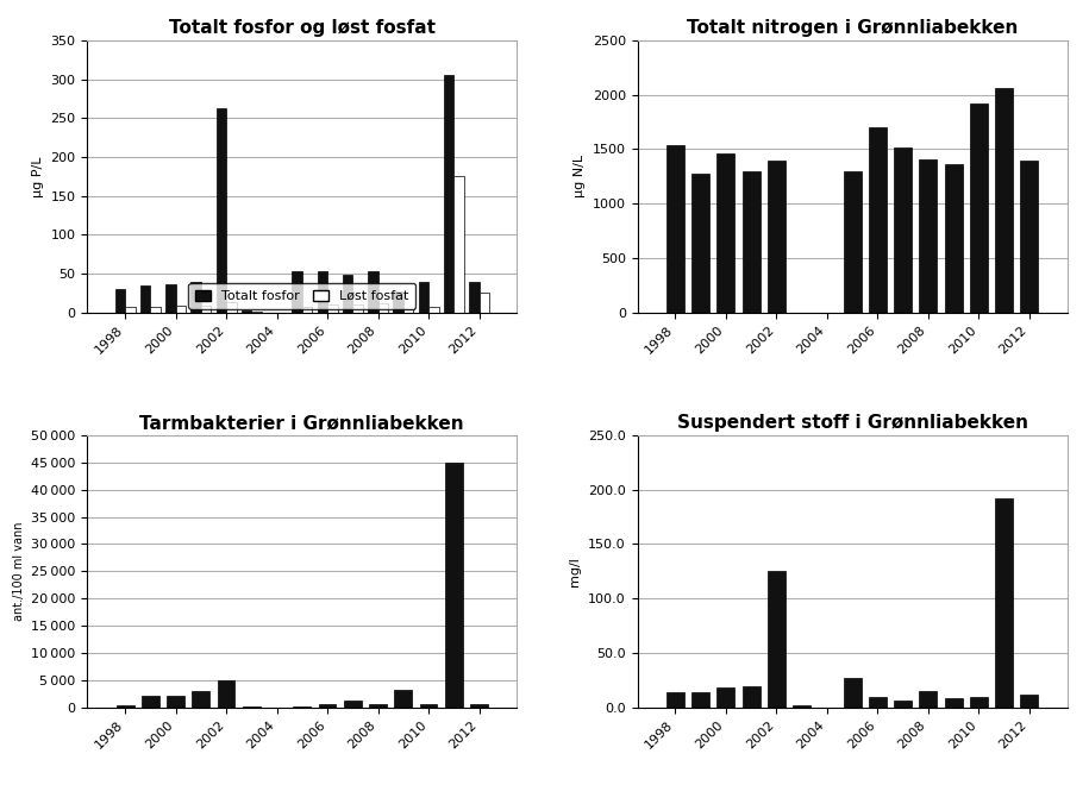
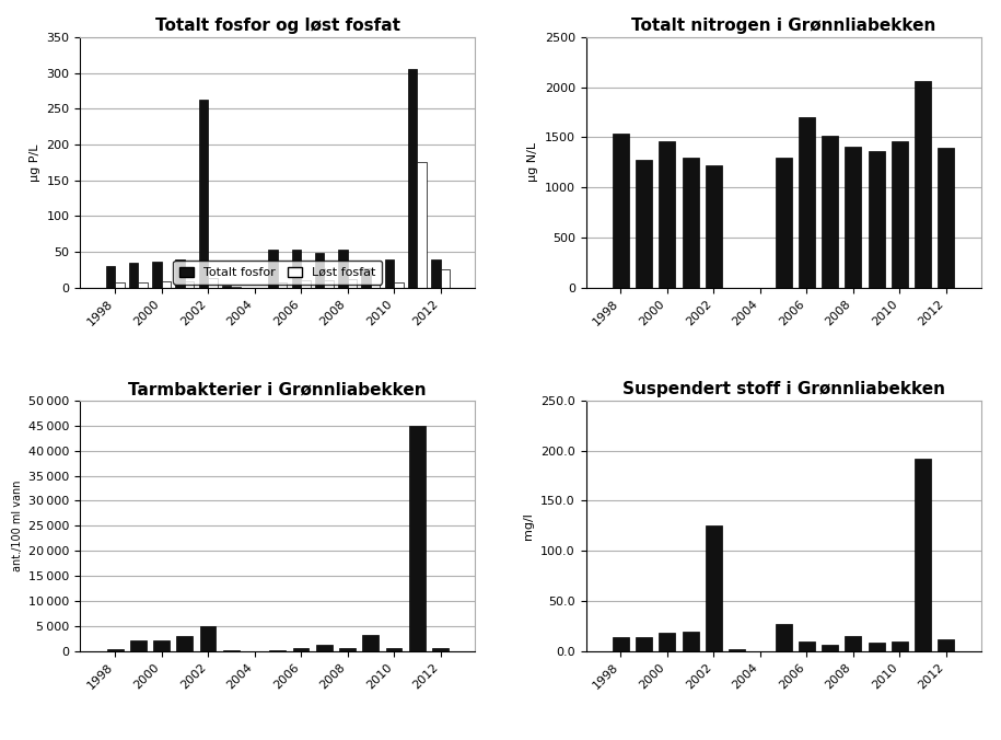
Totalt nitrogen i Grønnliabekken/2002: 1400 -> 1220
Totalt nitrogen i Grønnliabekken/2010: 1920 -> 1460
